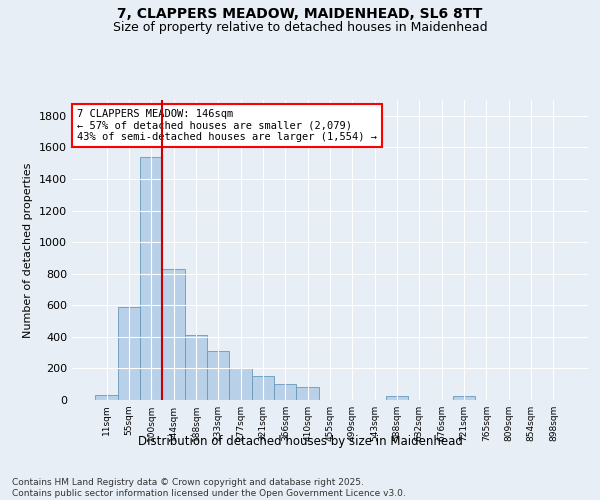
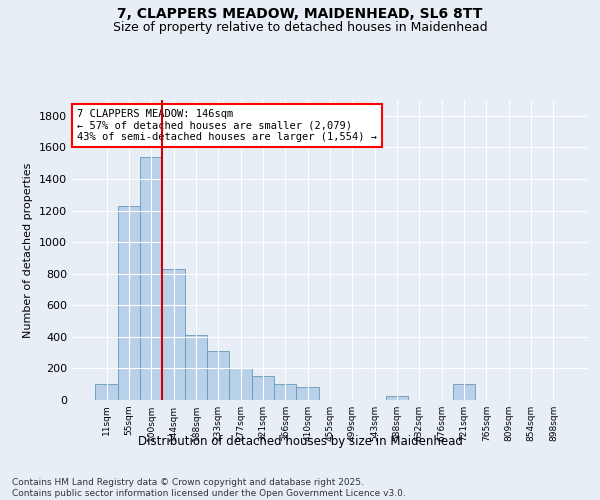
11sqm: 30 -> 100
55sqm: 590 -> 1230
721sqm: 20 -> 100
